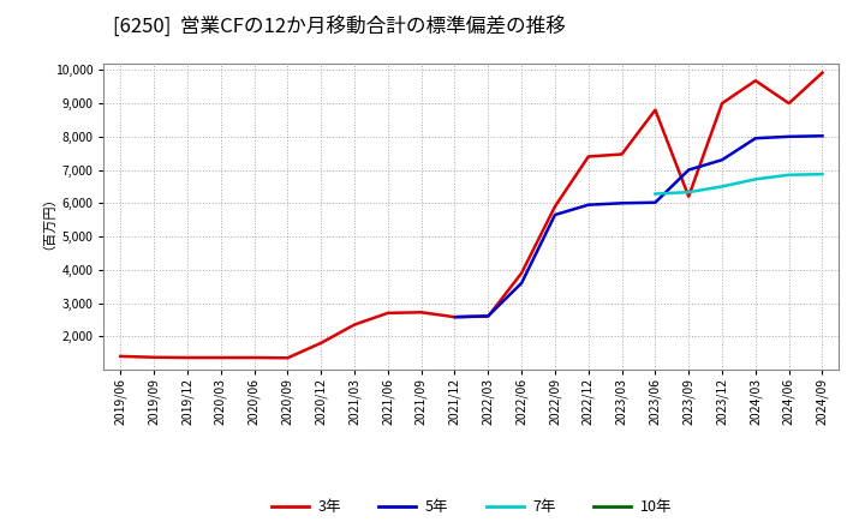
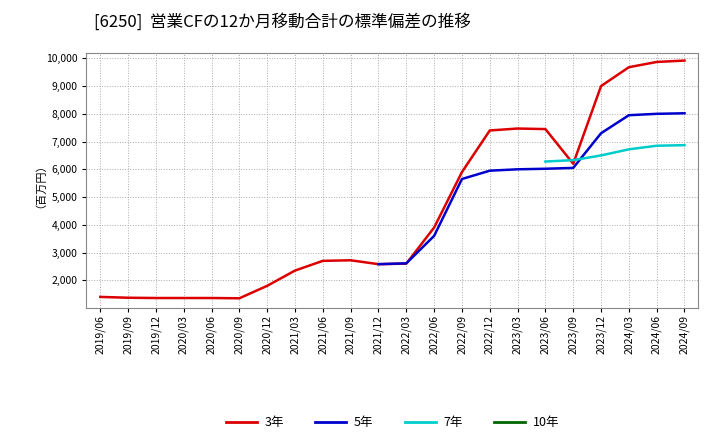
3年/2023/06: 8,800 -> 7,450
5年/2023/09: 7,000 -> 6,050
3年/2024/06: 9,000 -> 9,870
